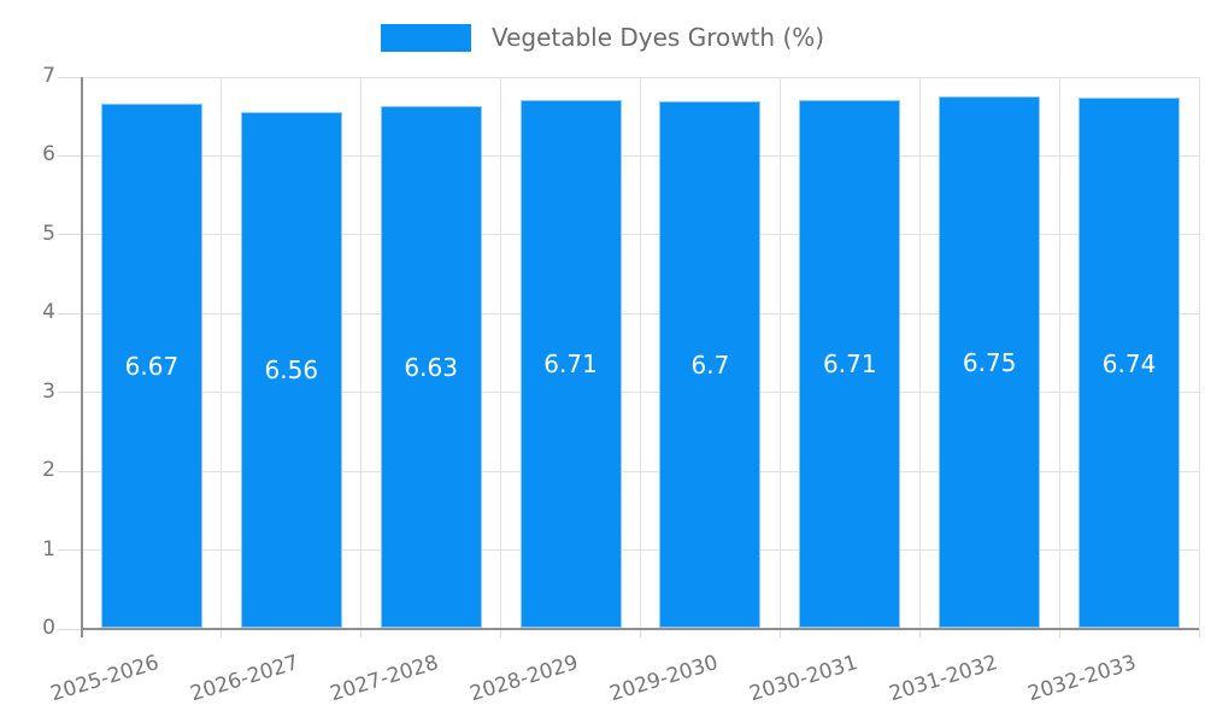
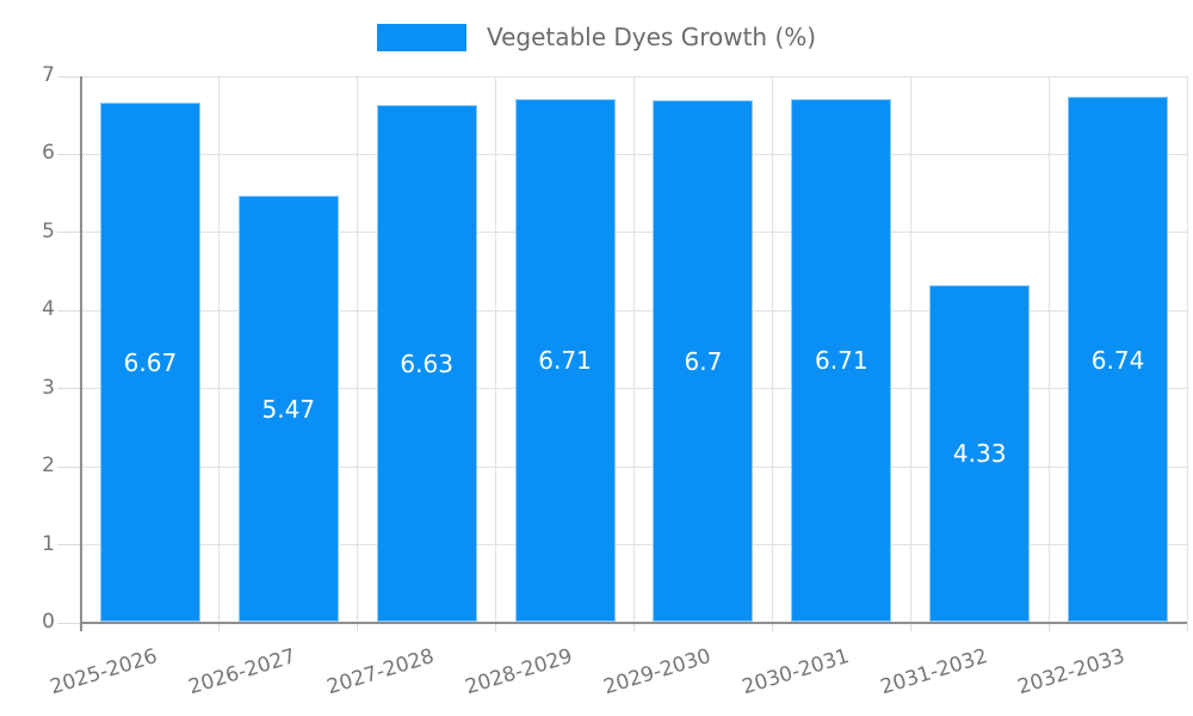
2026-2027: 6.56 -> 5.47
2031-2032: 6.75 -> 4.33
